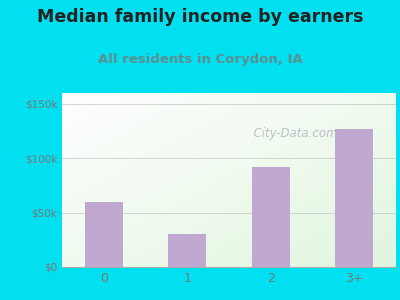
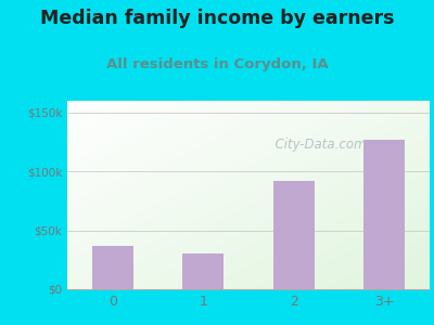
0: $60k -> $37k
